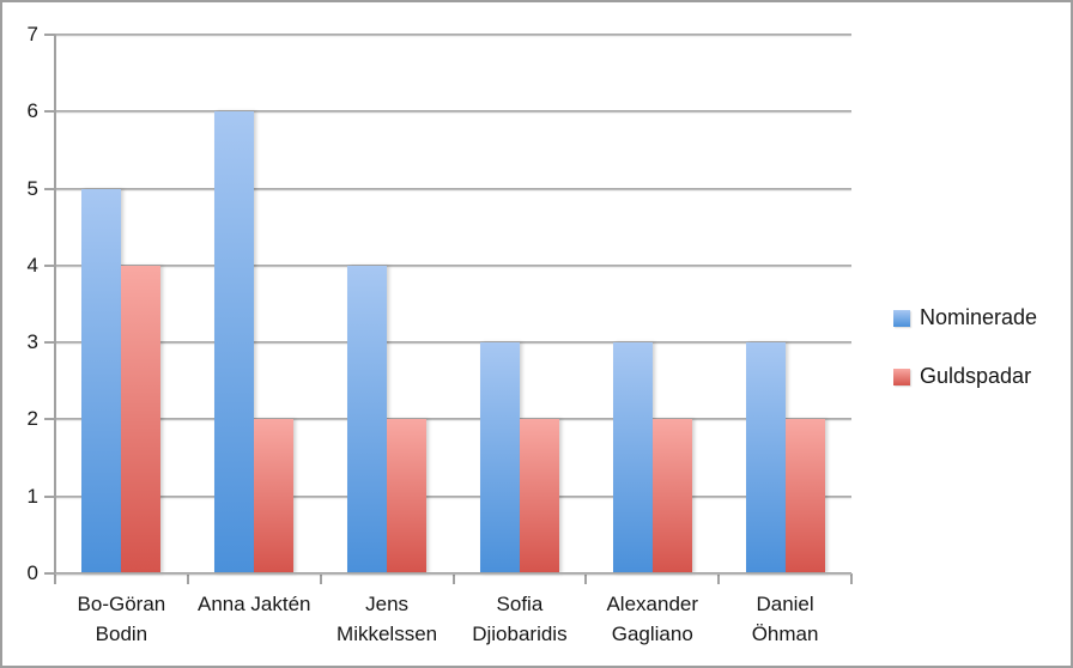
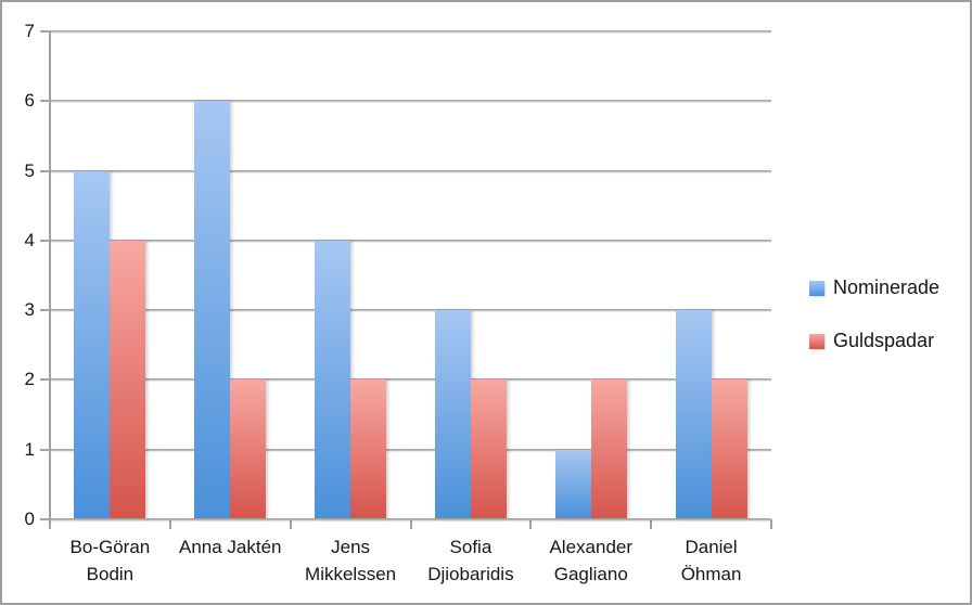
Nominerade/Alexander Gagliano: 3 -> 1
